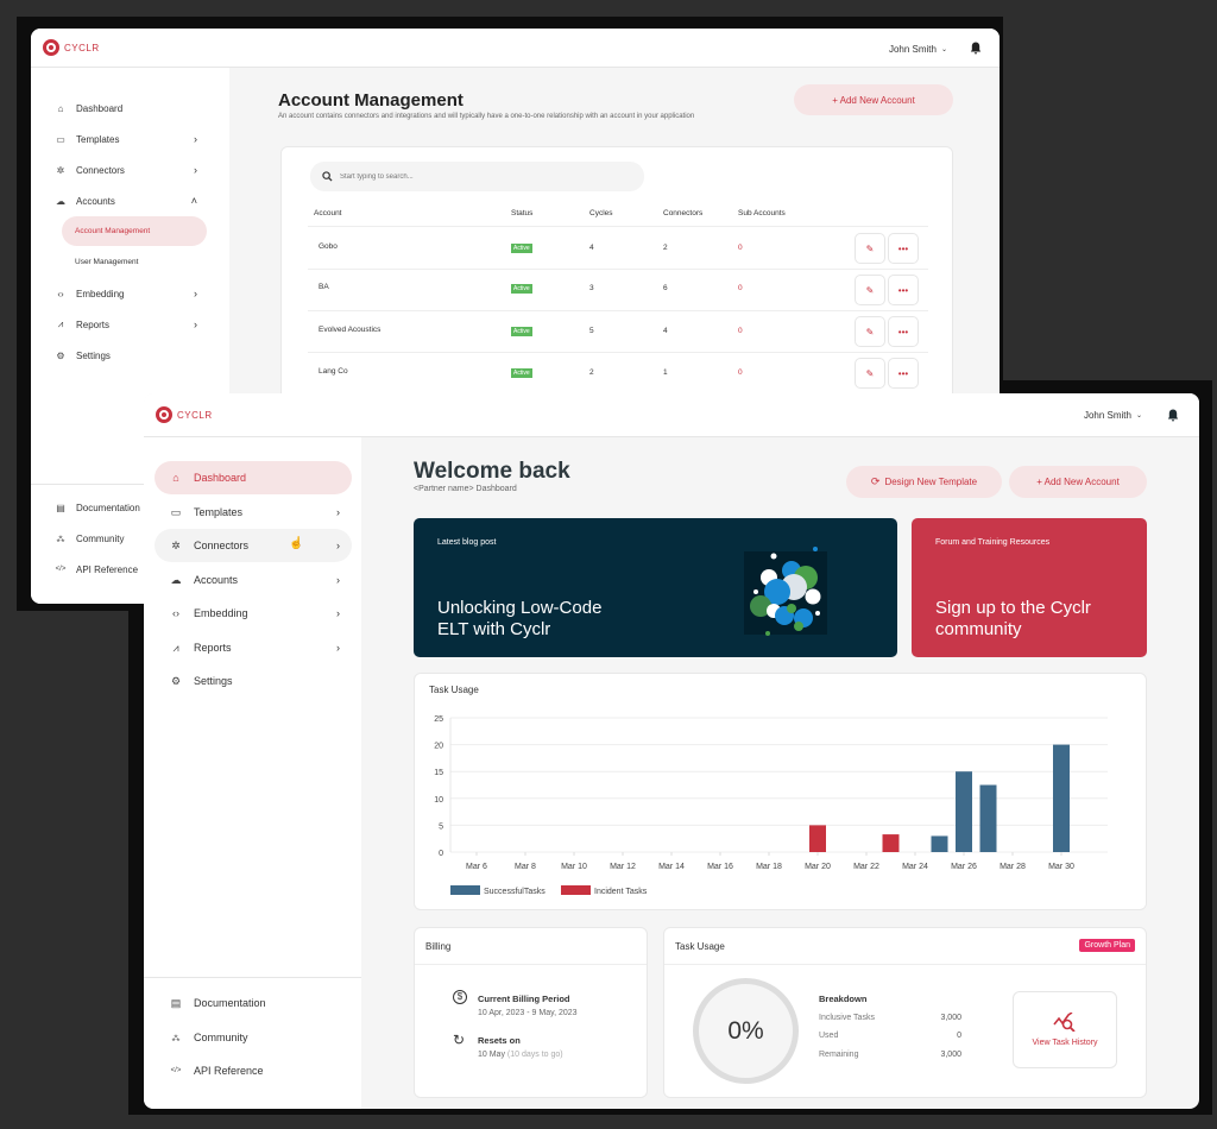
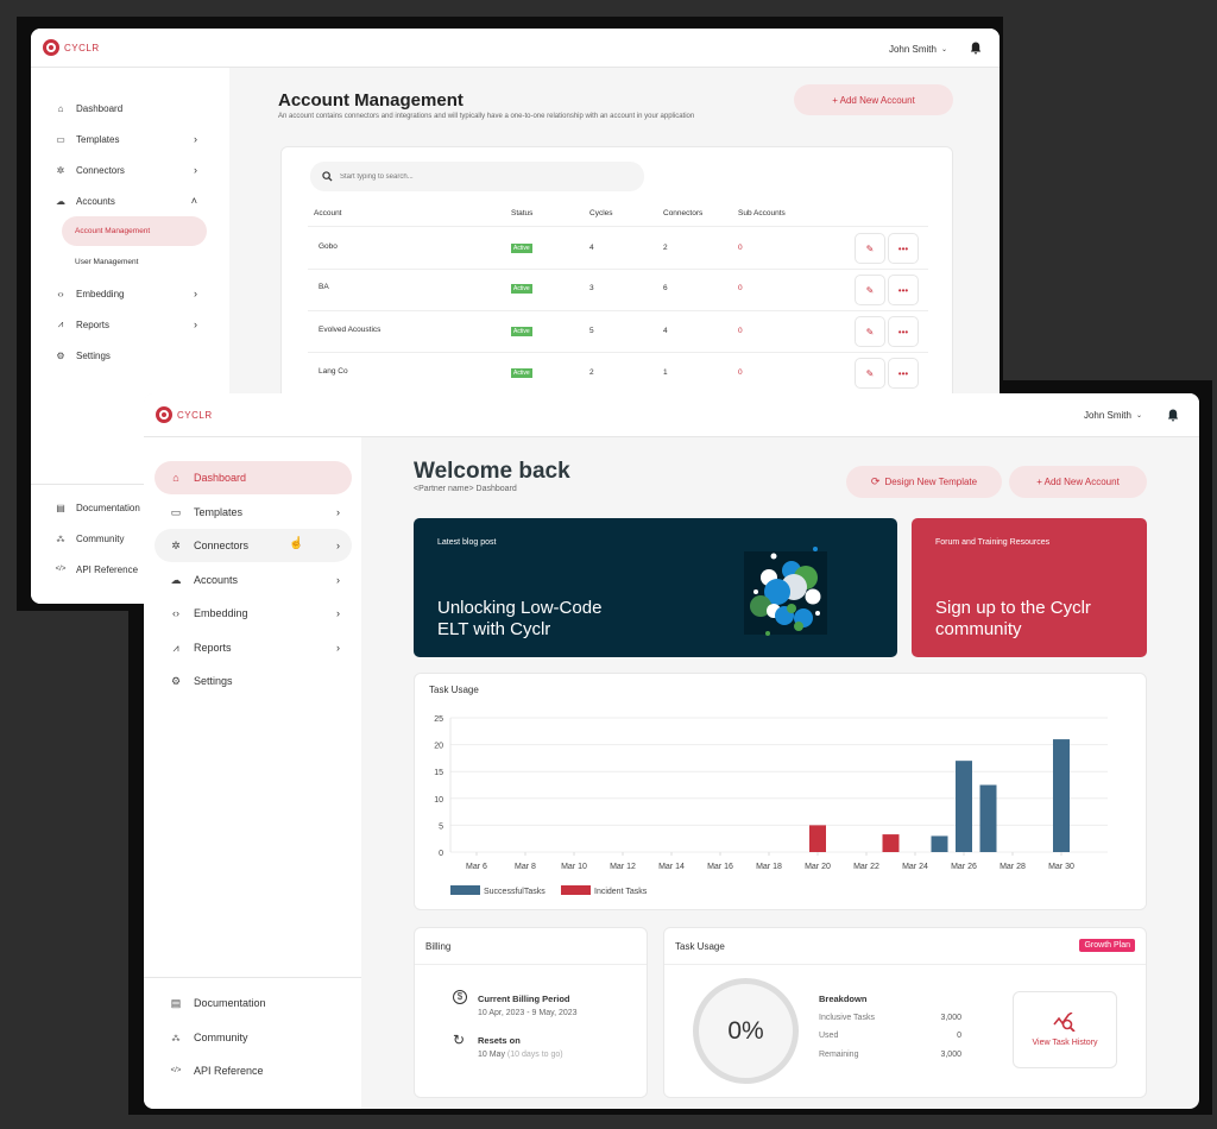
SuccessfulTasks/Mar 26: 15 -> 17
SuccessfulTasks/Mar 30: 20 -> 21
